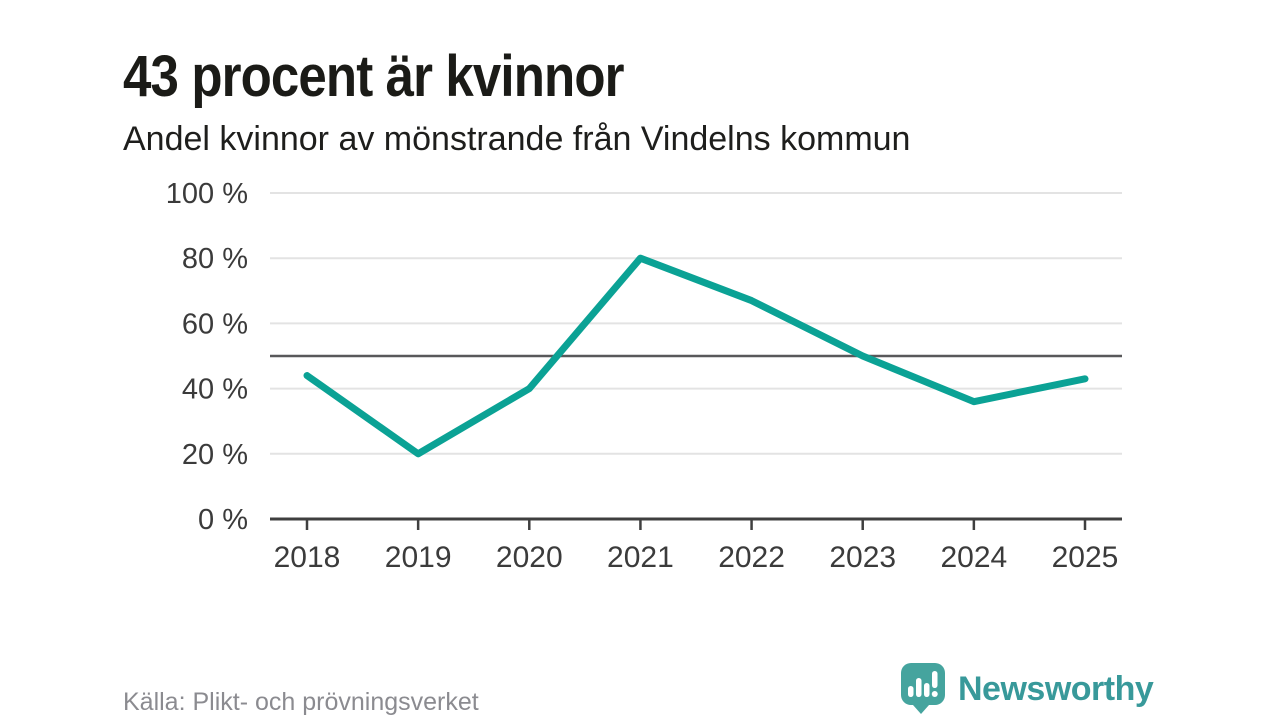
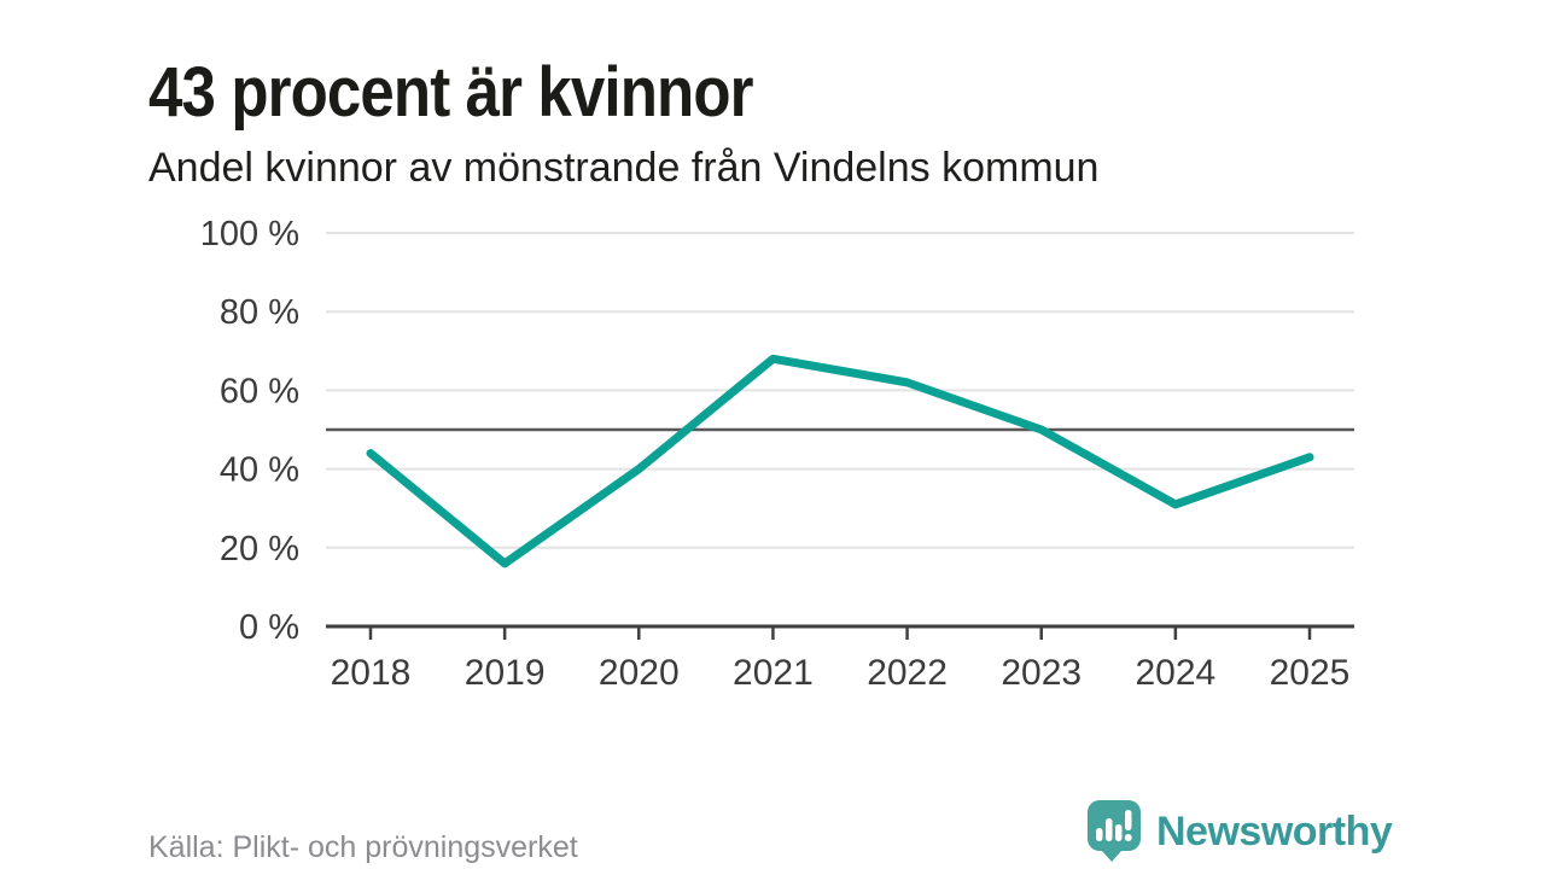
2019: 20% -> 16%
2021: 80% -> 68%
2022: 67% -> 62%
2024: 36% -> 31%
